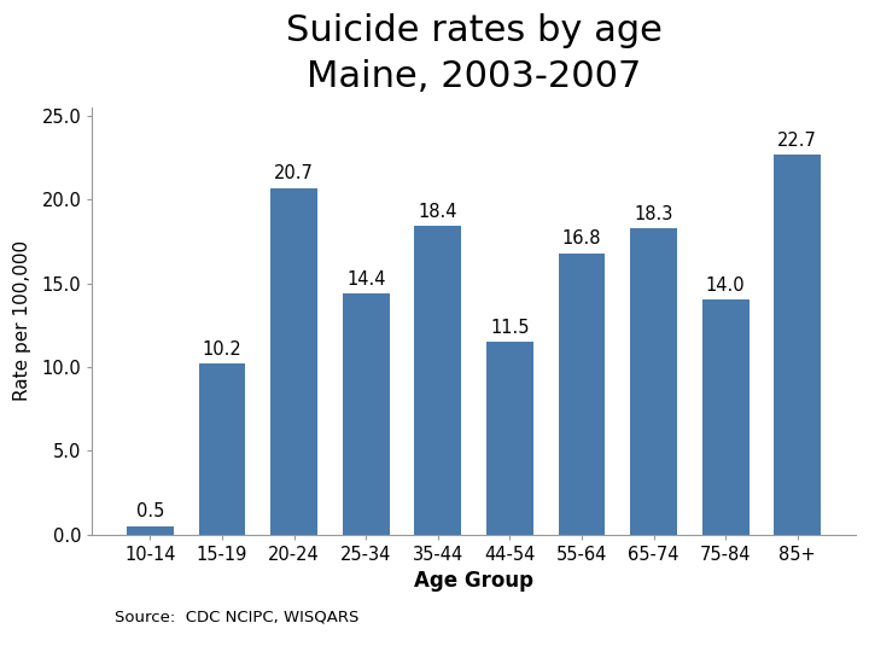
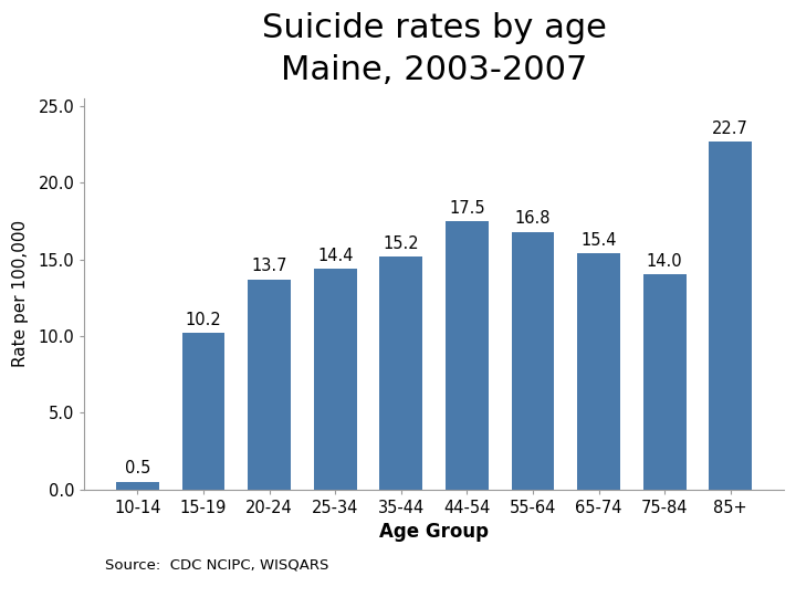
20-24: 20.7 -> 13.7
35-44: 18.4 -> 15.2
44-54: 11.5 -> 17.5
65-74: 18.3 -> 15.4
